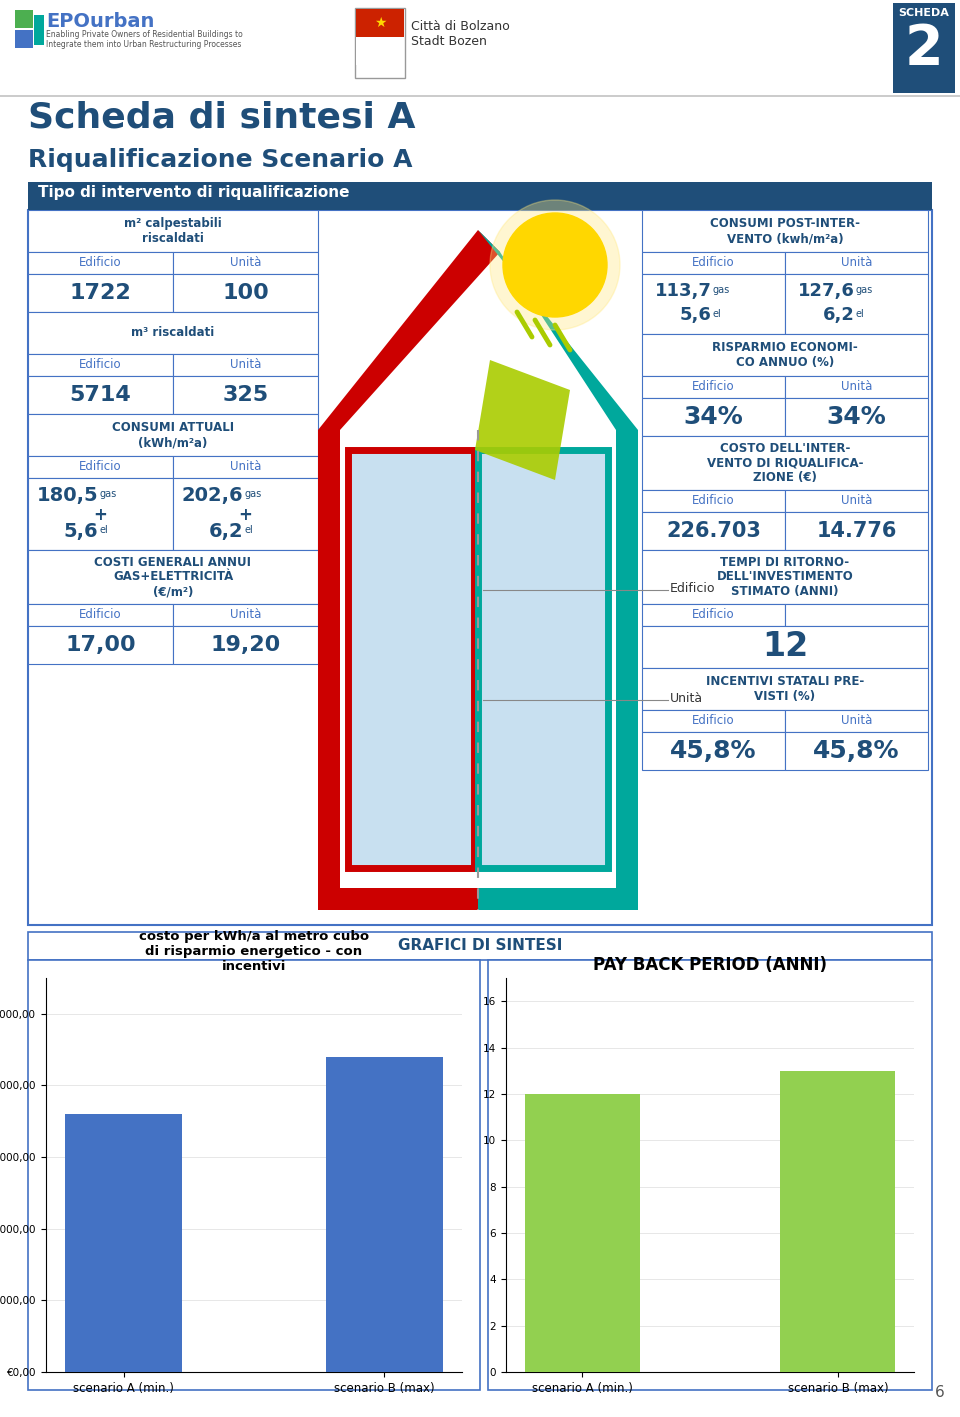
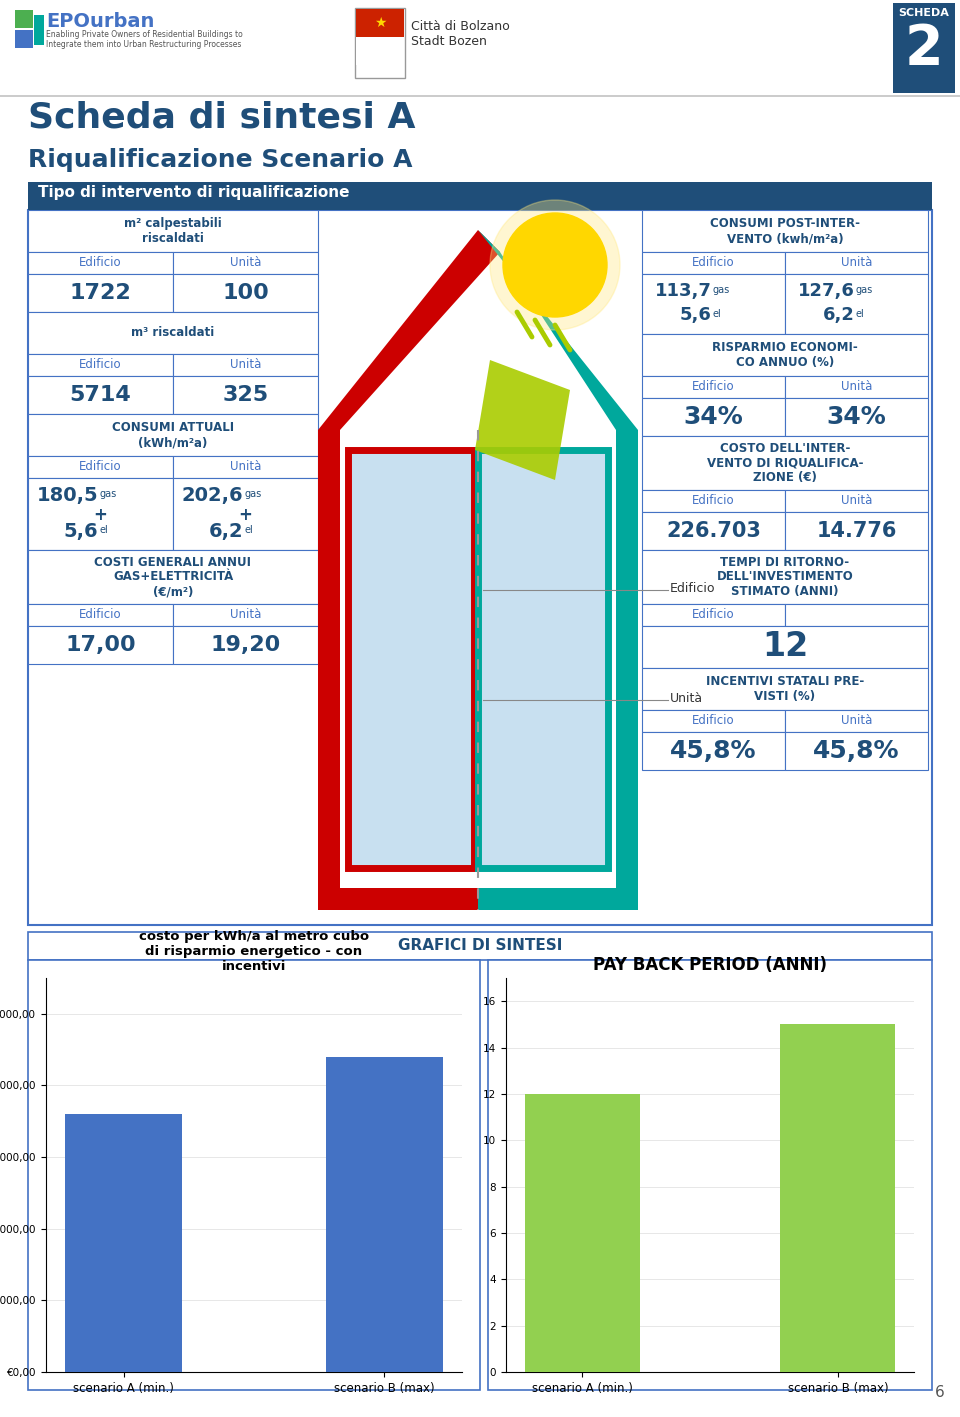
PAY BACK PERIOD (ANNI)/scenario B (max): 13 -> 15
